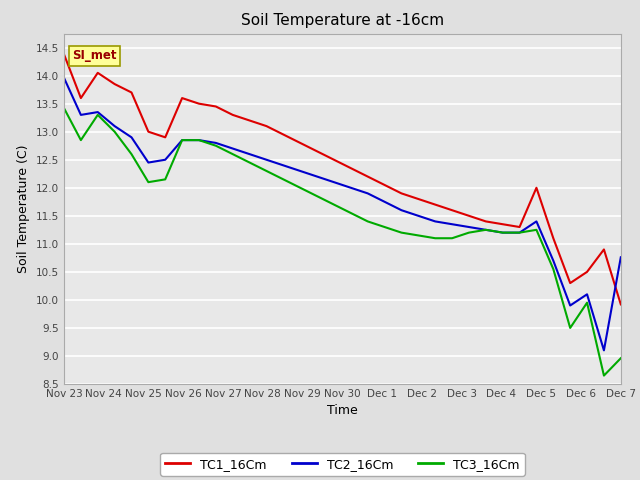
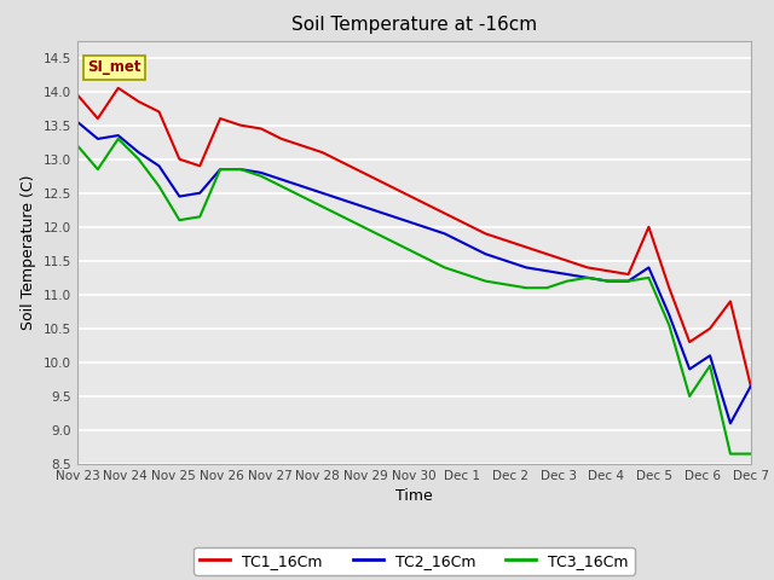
TC1_16Cm/Nov 23: 14.38 -> 13.95
TC2_16Cm/Nov 23: 13.96 -> 13.55
TC3_16Cm/Nov 23: 13.42 -> 13.20
TC1_16Cm/Dec 7: 9.92 -> 9.65
TC2_16Cm/Dec 7: 10.76 -> 9.65
TC3_16Cm/Dec 7: 8.96 -> 8.65
